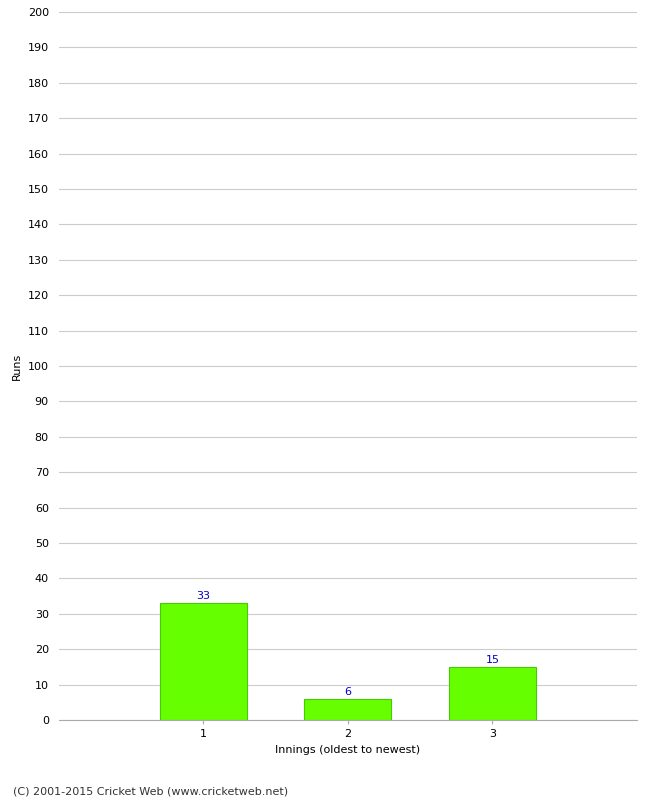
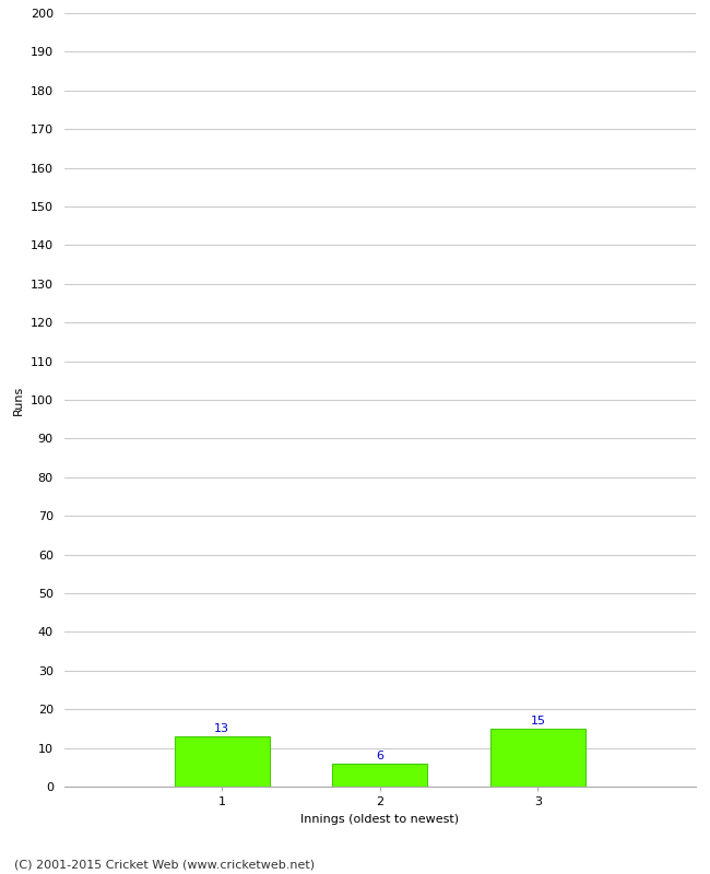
1: 33 -> 13
